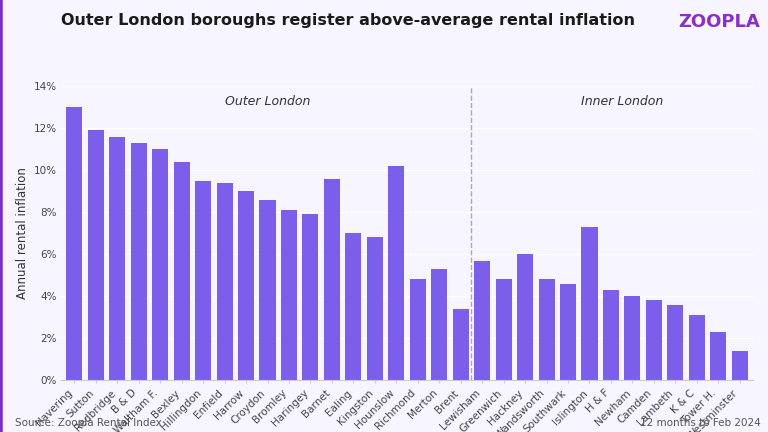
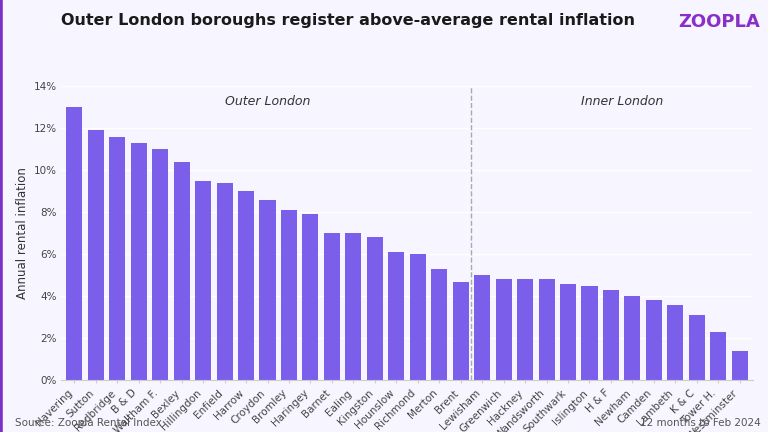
Barnet: 9.6% -> 7.0%
Hounslow: 10.2% -> 6.1%
Richmond: 4.8% -> 6.0%
Brent: 3.4% -> 4.7%
Lewisham: 5.7% -> 5.0%
Hackney: 6.0% -> 4.8%
Islington: 7.3% -> 4.5%
